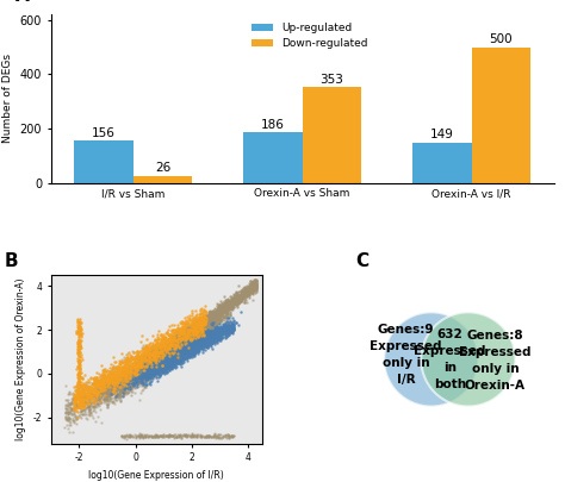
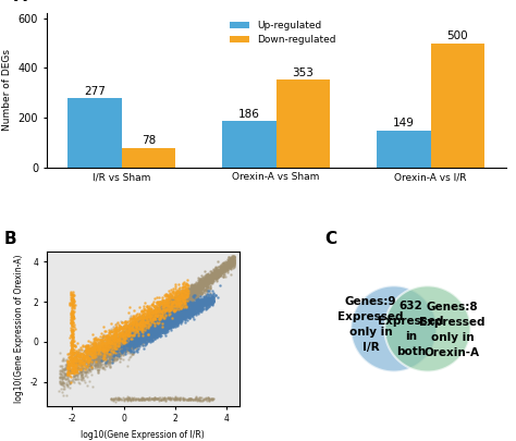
Up-regulated/I/R vs Sham: 156 -> 277
Down-regulated/I/R vs Sham: 26 -> 78
